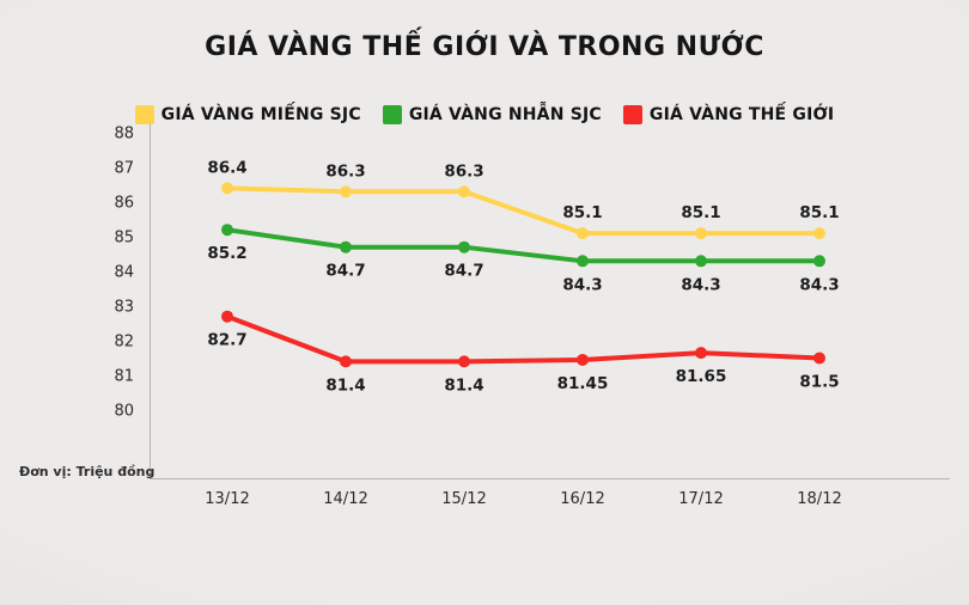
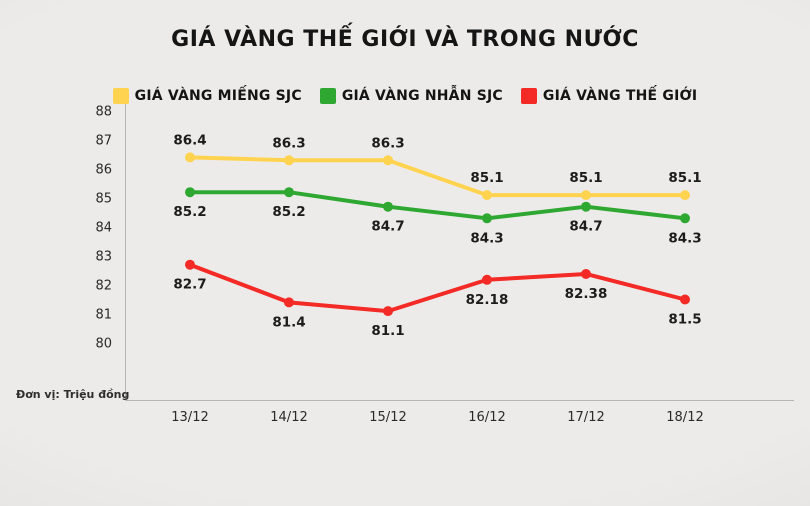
GIÁ VÀNG NHẪN SJC/14/12: 84.7 -> 85.2
GIÁ VÀNG THẾ GIỚI/15/12: 81.4 -> 81.1
GIÁ VÀNG THẾ GIỚI/16/12: 81.45 -> 82.18
GIÁ VÀNG NHẪN SJC/17/12: 84.3 -> 84.7
GIÁ VÀNG THẾ GIỚI/17/12: 81.65 -> 82.38
